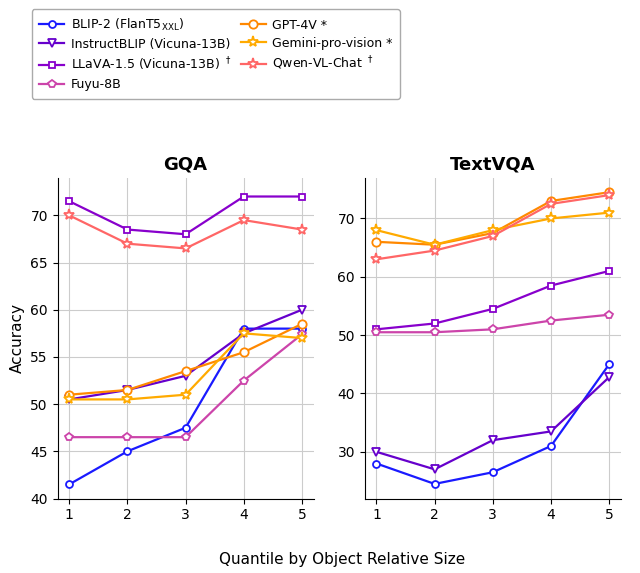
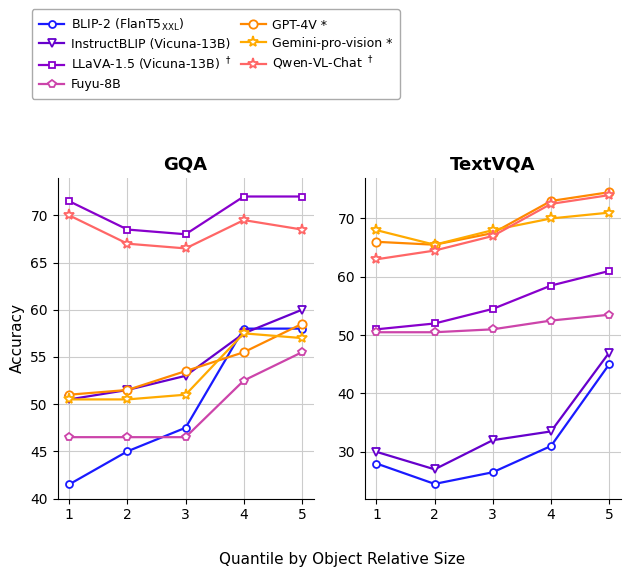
GQA/Fuyu-8B/5: 57.4 -> 55.5
TextVQA/InstructBLIP (Vicuna-13B)/5: 42.8 -> 47.0
